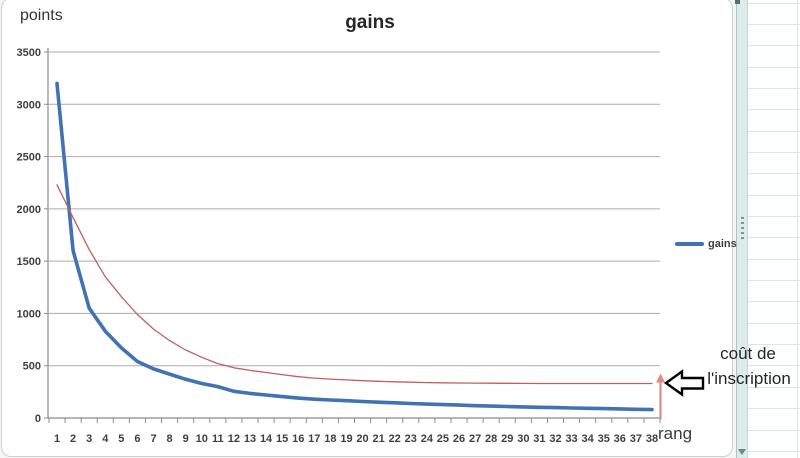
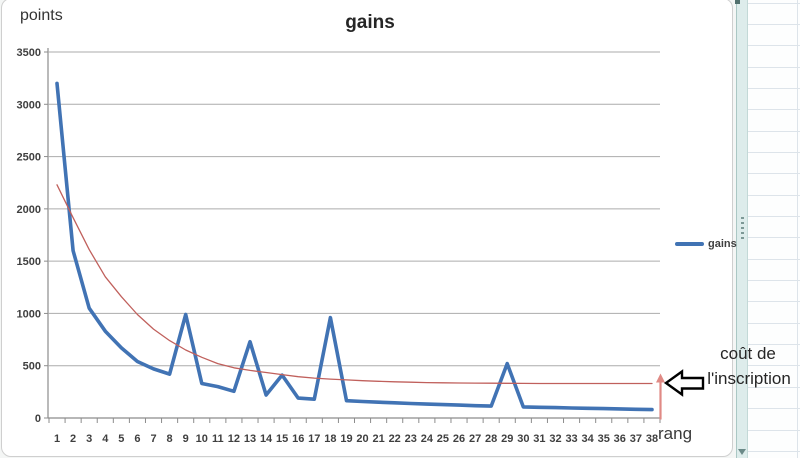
gains/9: 370 -> 990
gains/13: 240 -> 730
gains/15: 200 -> 410
gains/18: 170 -> 960
gains/29: 110 -> 520
